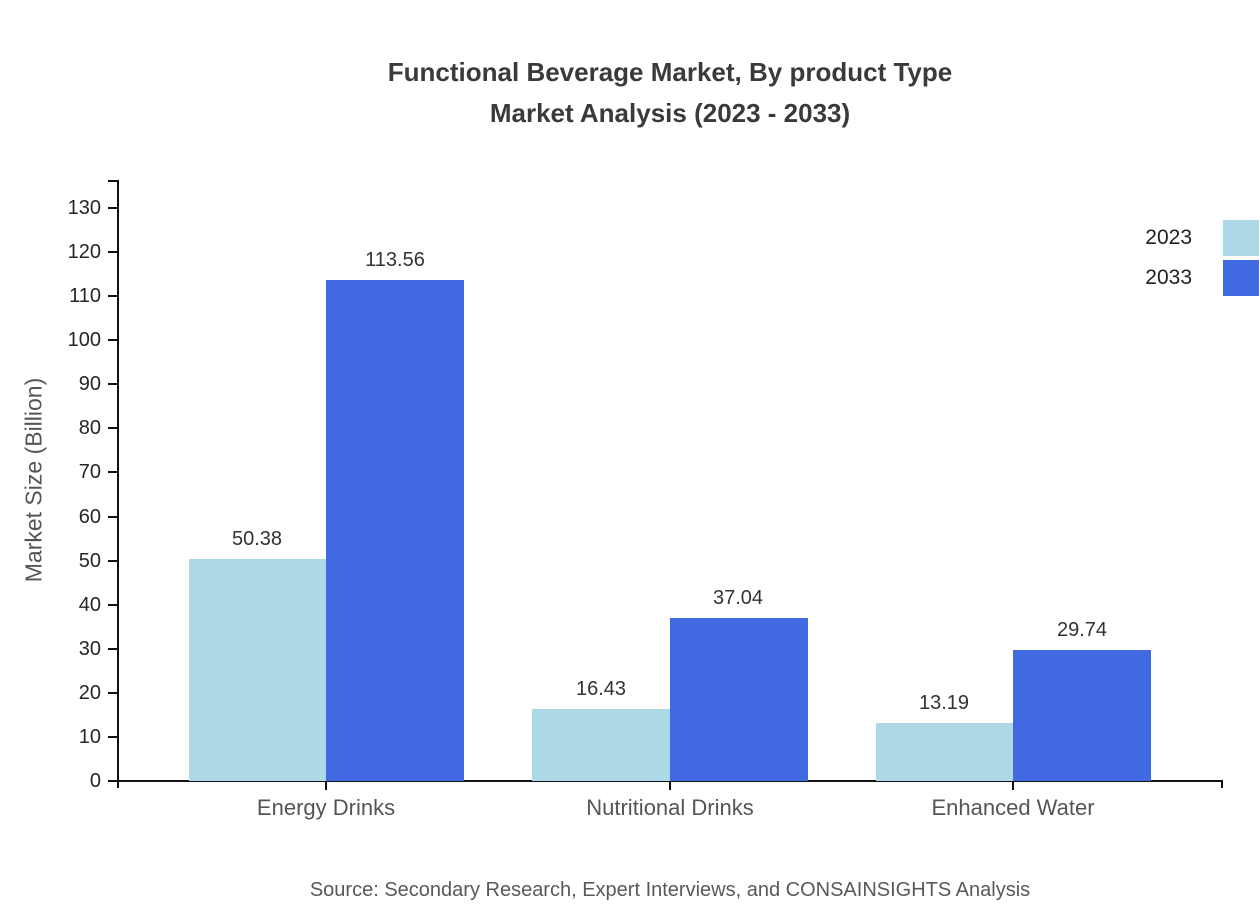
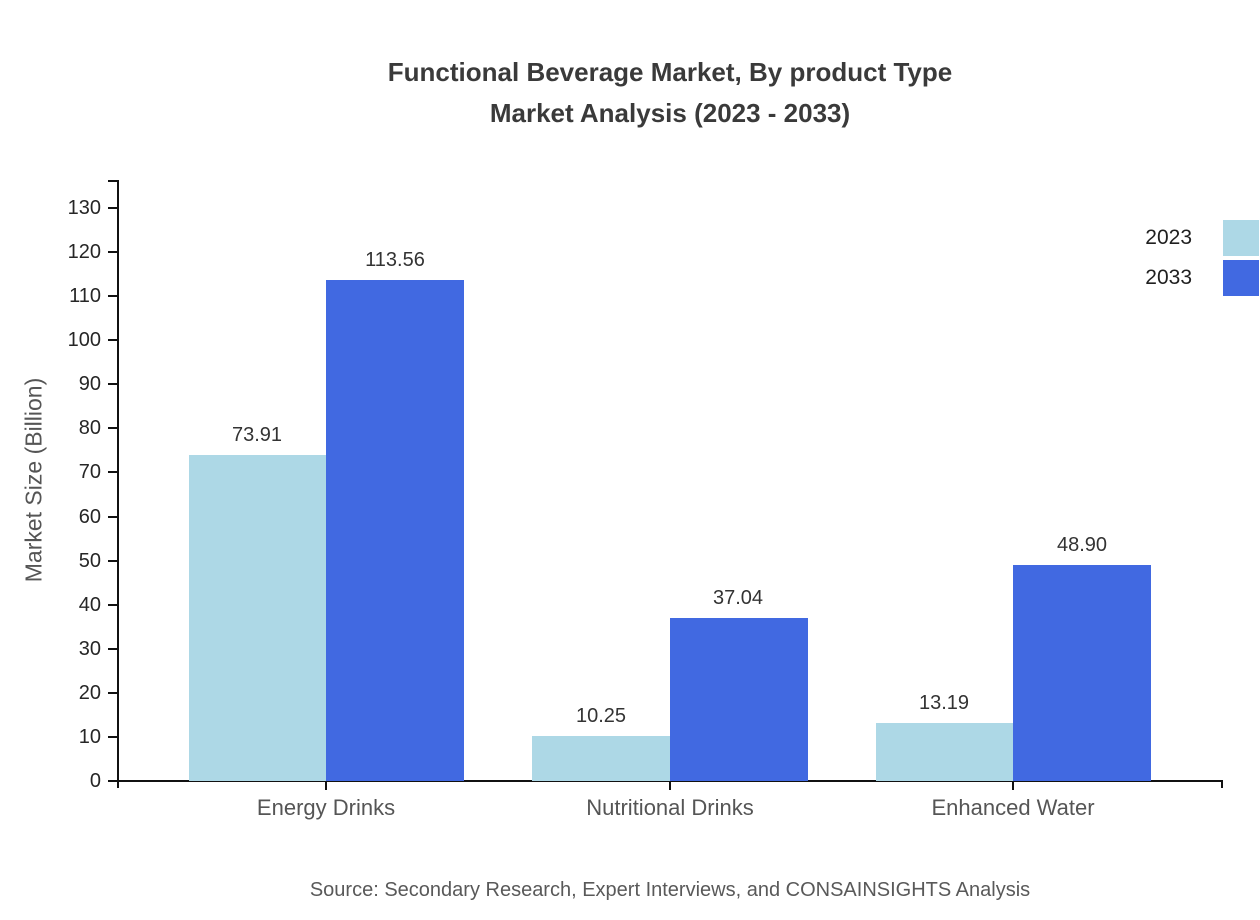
2023/Energy Drinks: 50.38 -> 73.91
2023/Nutritional Drinks: 16.43 -> 10.25
2033/Enhanced Water: 29.74 -> 48.90
